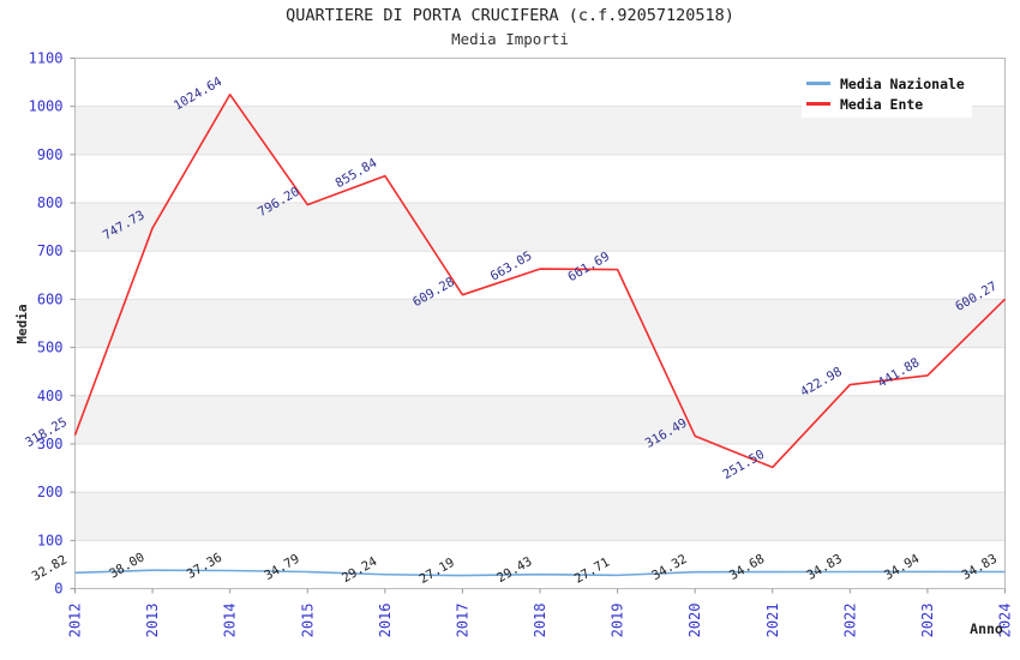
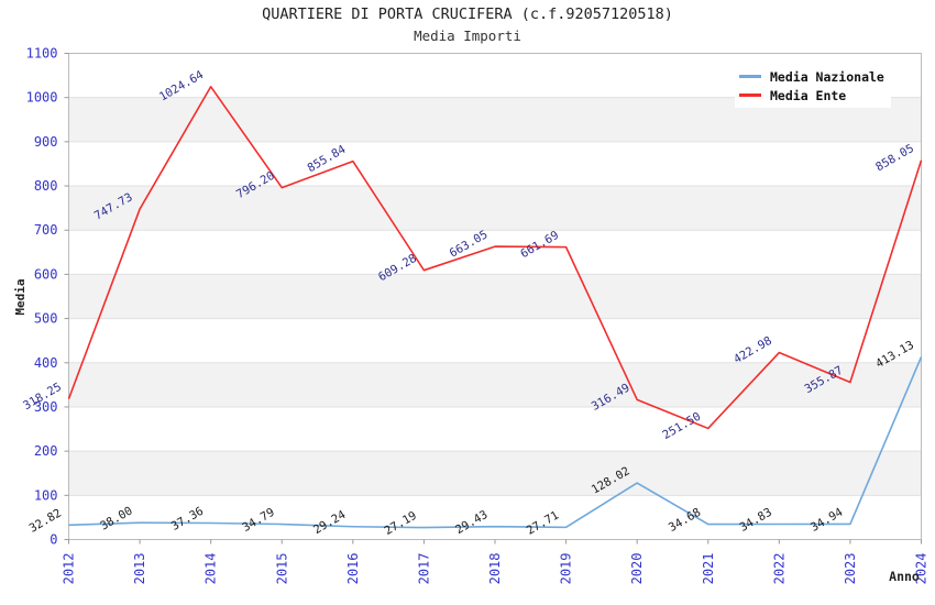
Media Nazionale/2020: 34.32 -> 128.02
Media Ente/2023: 441.88 -> 355.87
Media Nazionale/2024: 34.83 -> 413.13
Media Ente/2024: 600.27 -> 858.05
